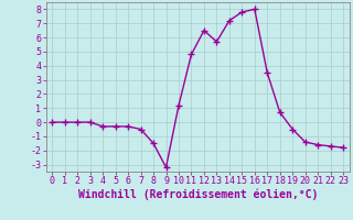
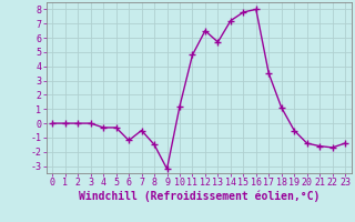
6: -0.3 -> -1.2
18: 0.7 -> 1.1
23: -1.8 -> -1.4
